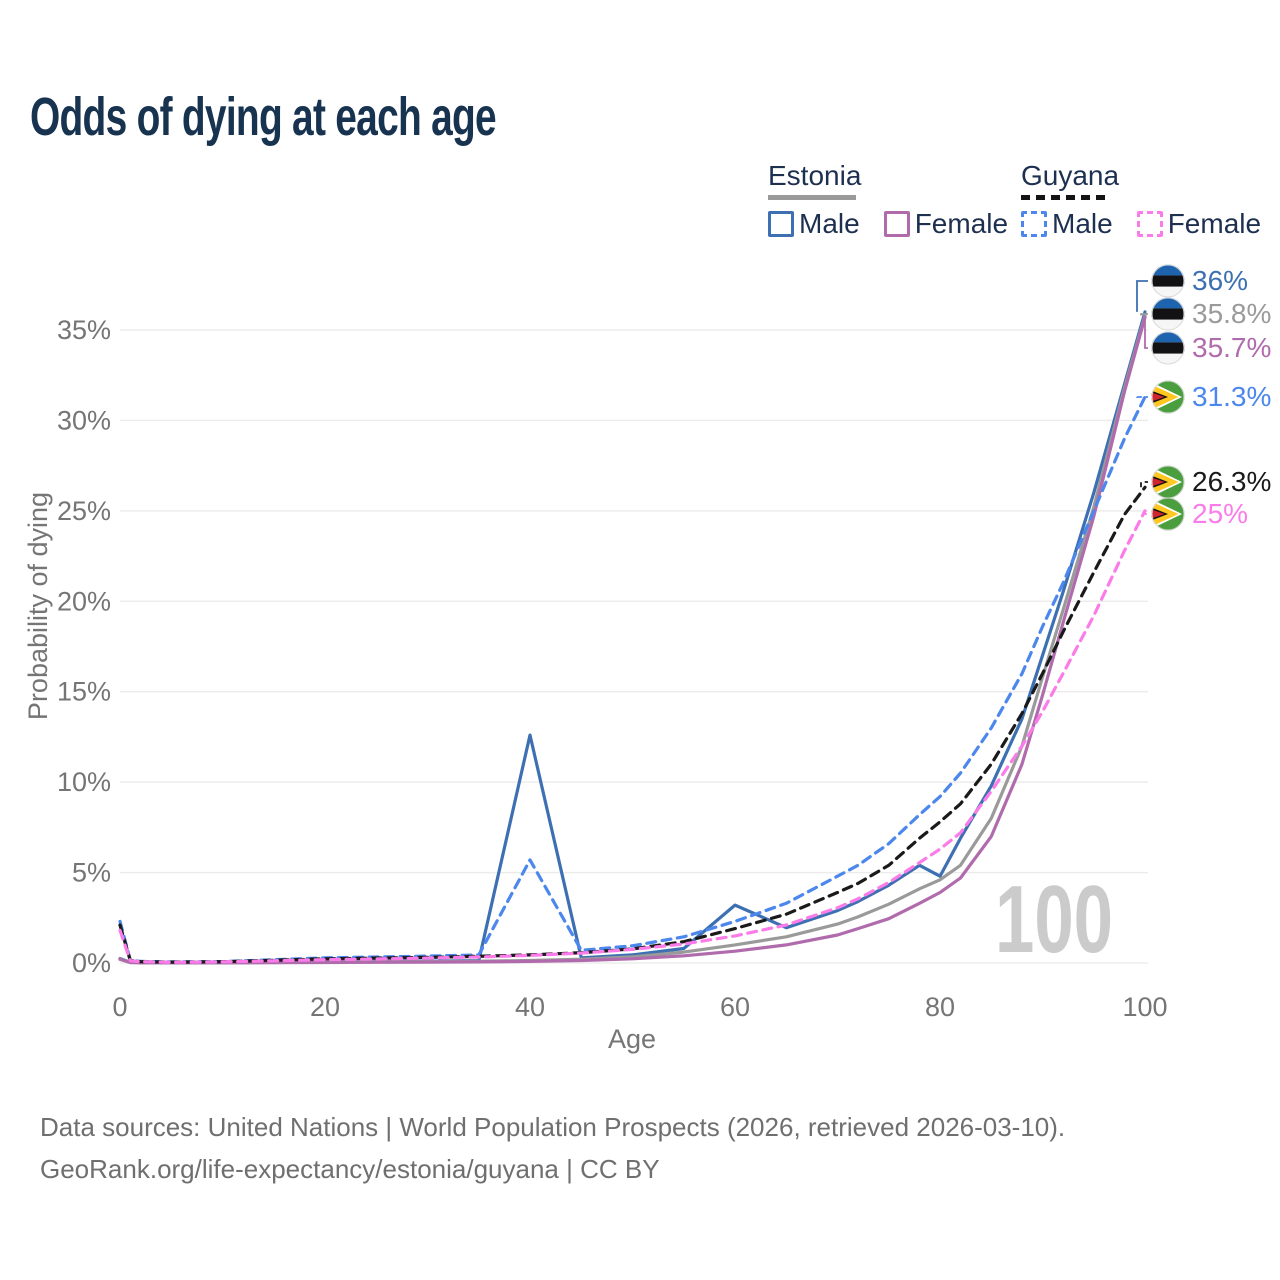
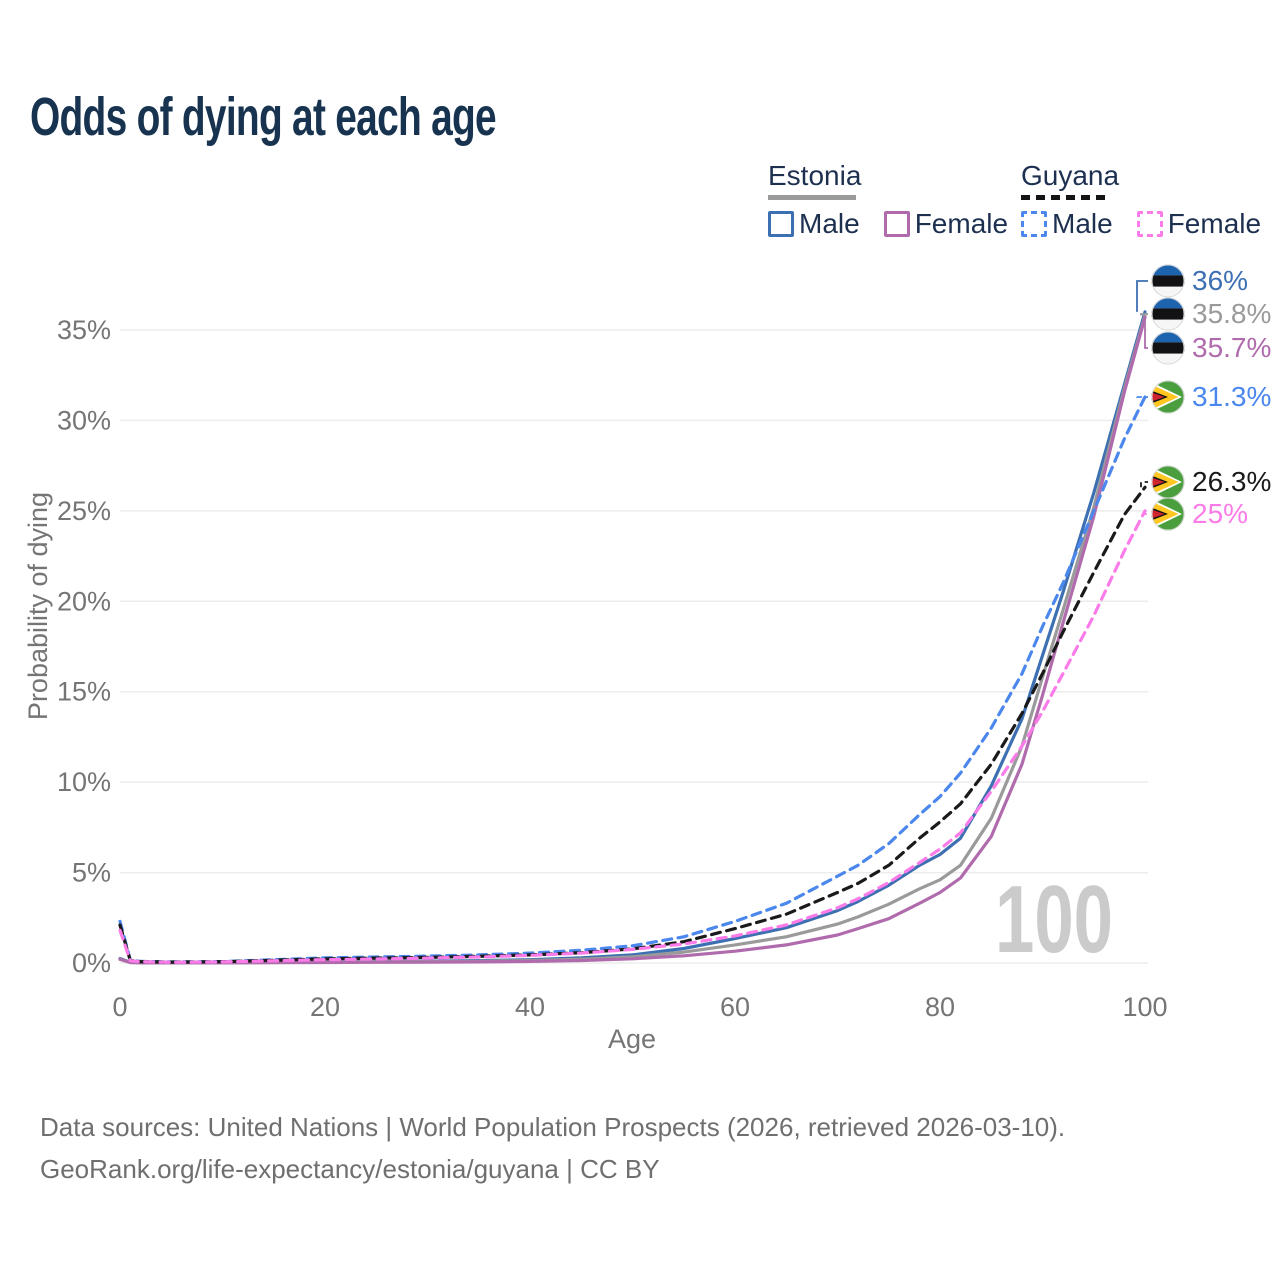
Estonia Male/40: 12.6% -> 0.2%
Guyana Male/40: 5.7% -> 0.6%
Estonia Male/60: 3.2% -> 1.4%
Estonia Male/80: 4.8% -> 6.0%
